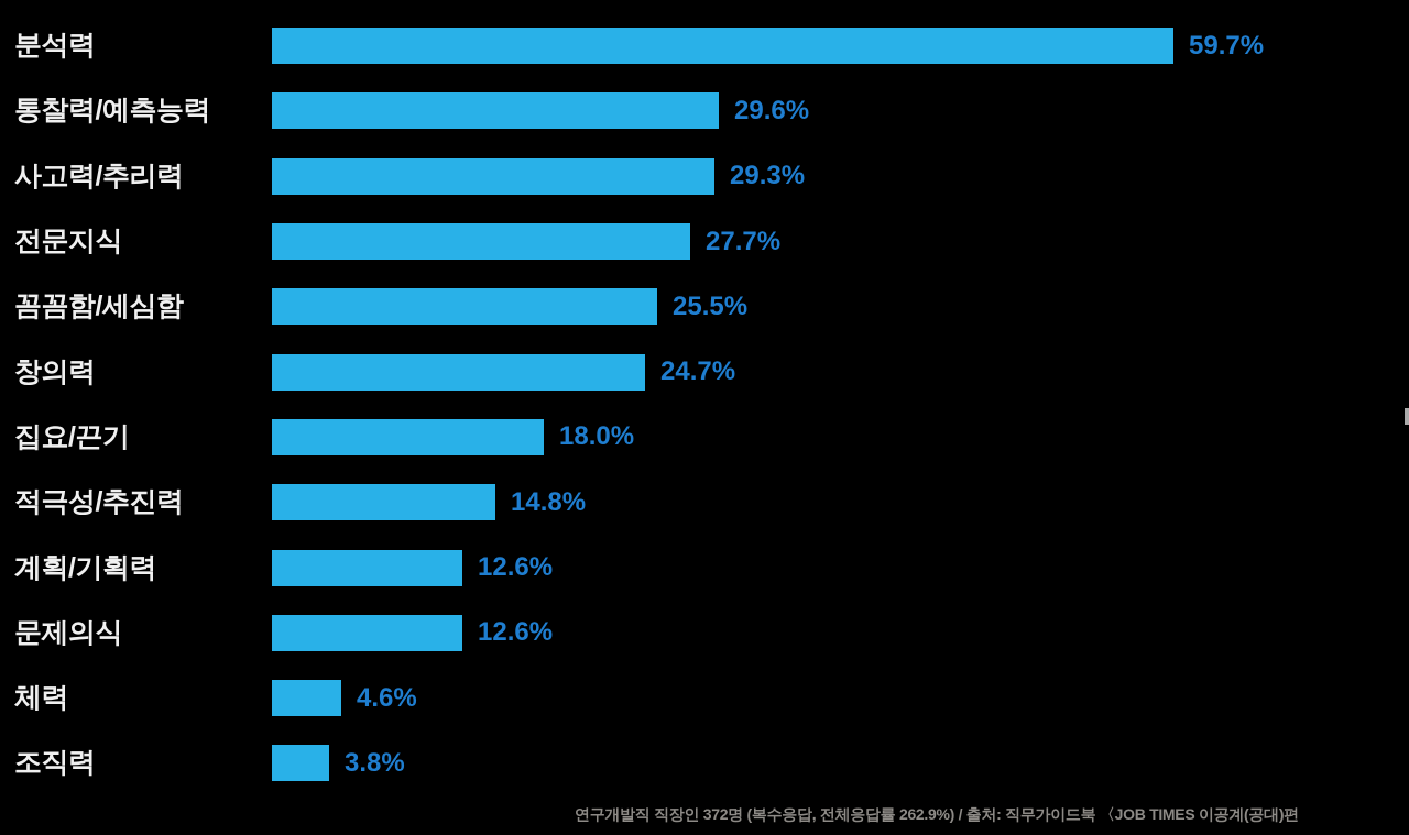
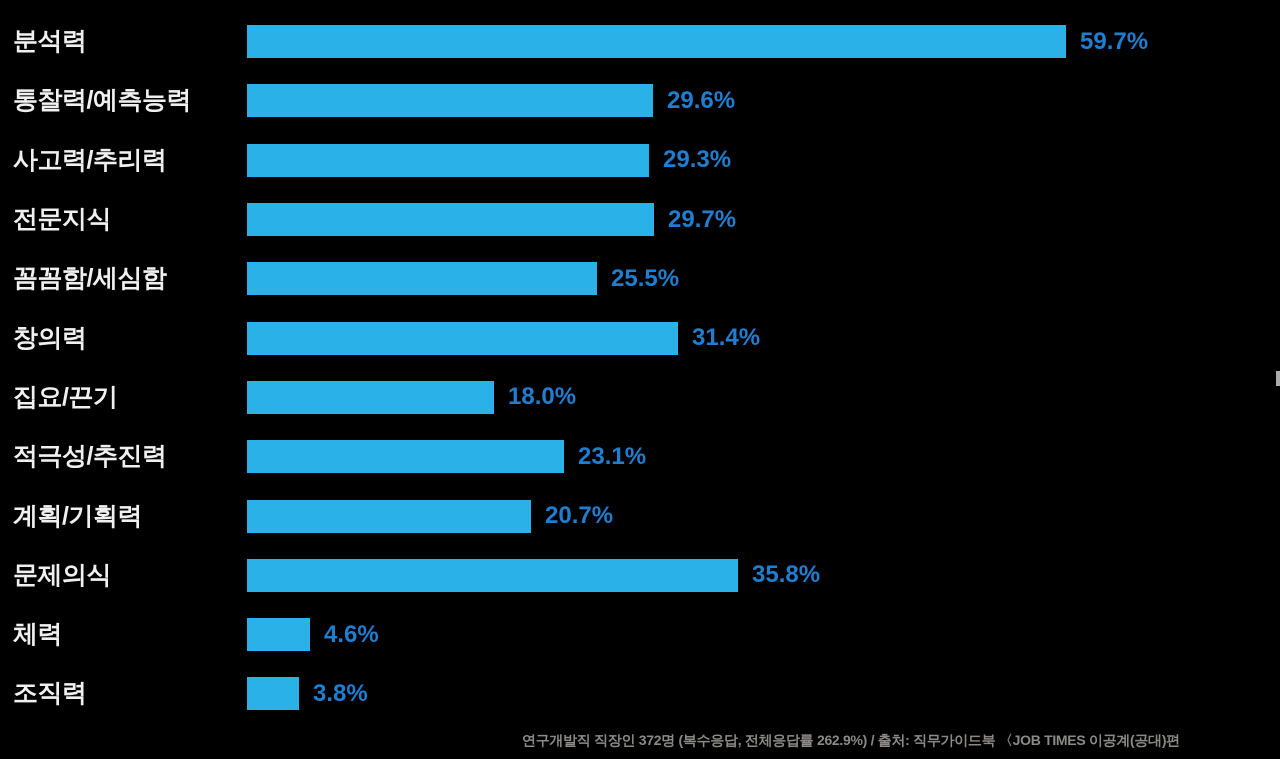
전문지식: 27.7% -> 29.7%
창의력: 24.7% -> 31.4%
적극성/추진력: 14.8% -> 23.1%
계획/기획력: 12.6% -> 20.7%
문제의식: 12.6% -> 35.8%
